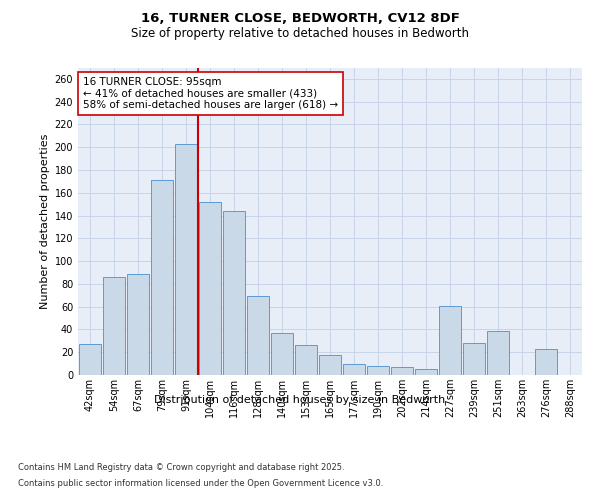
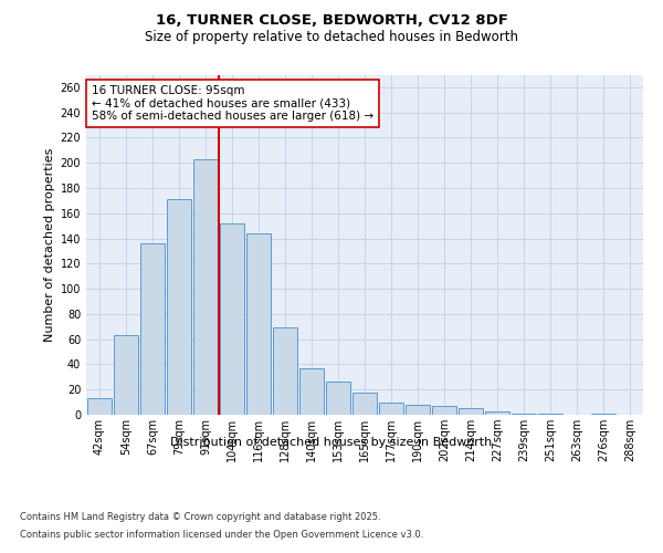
42sqm: 27 -> 13
54sqm: 86 -> 63
67sqm: 89 -> 136
227sqm: 61 -> 3
239sqm: 28 -> 1
251sqm: 39 -> 1
276sqm: 23 -> 1
